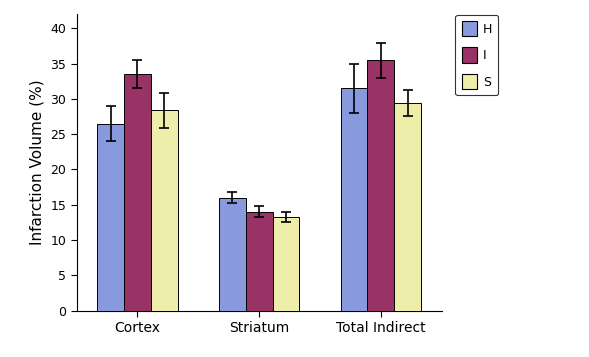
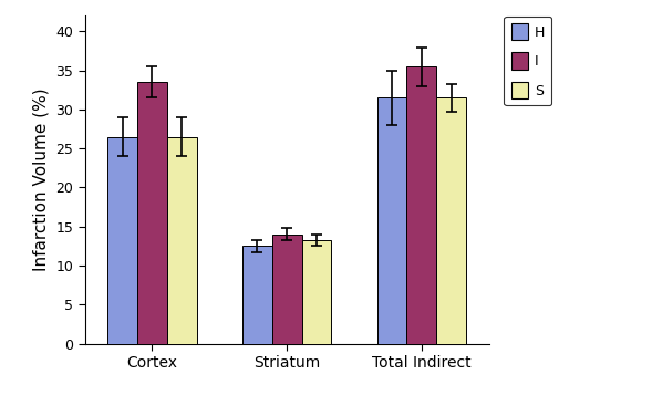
S/Cortex: 28.4 -> 26.5
H/Striatum: 16.0 -> 12.5
S/Total Indirect: 29.4 -> 31.5
